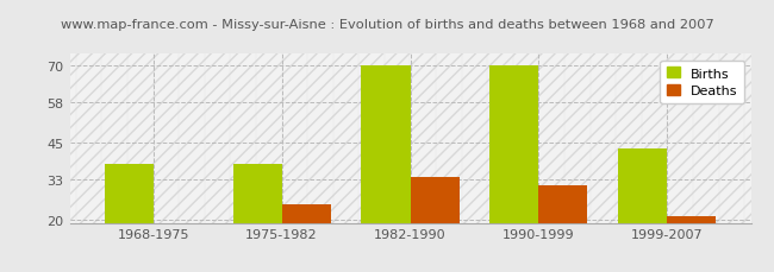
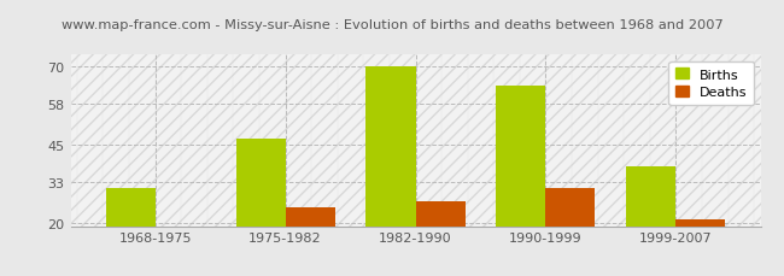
Births/1968-1975: 38 -> 31
Births/1975-1982: 38 -> 47
Deaths/1982-1990: 34 -> 27
Births/1990-1999: 70 -> 64
Births/1999-2007: 43 -> 38
